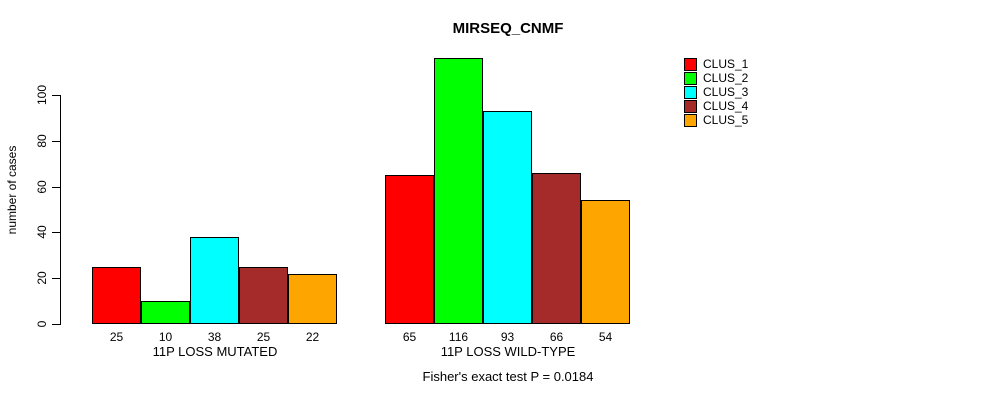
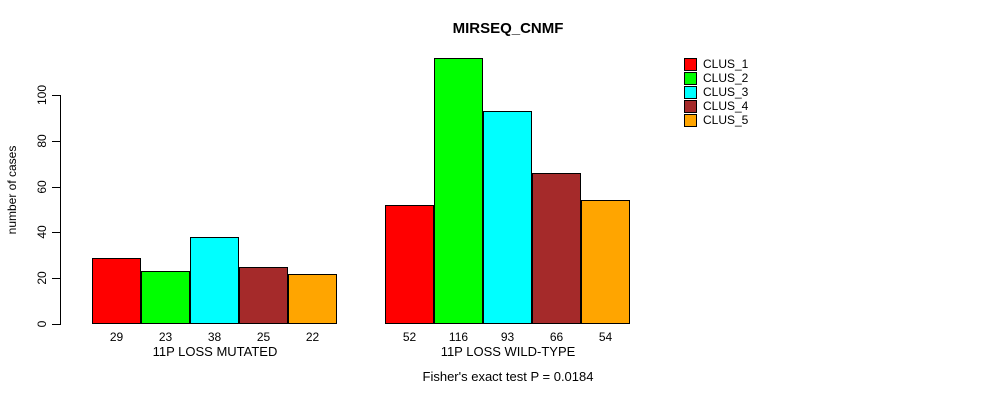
CLUS_1/11P LOSS MUTATED: 25 -> 29
CLUS_2/11P LOSS MUTATED: 10 -> 23
CLUS_1/11P LOSS WILD-TYPE: 65 -> 52
